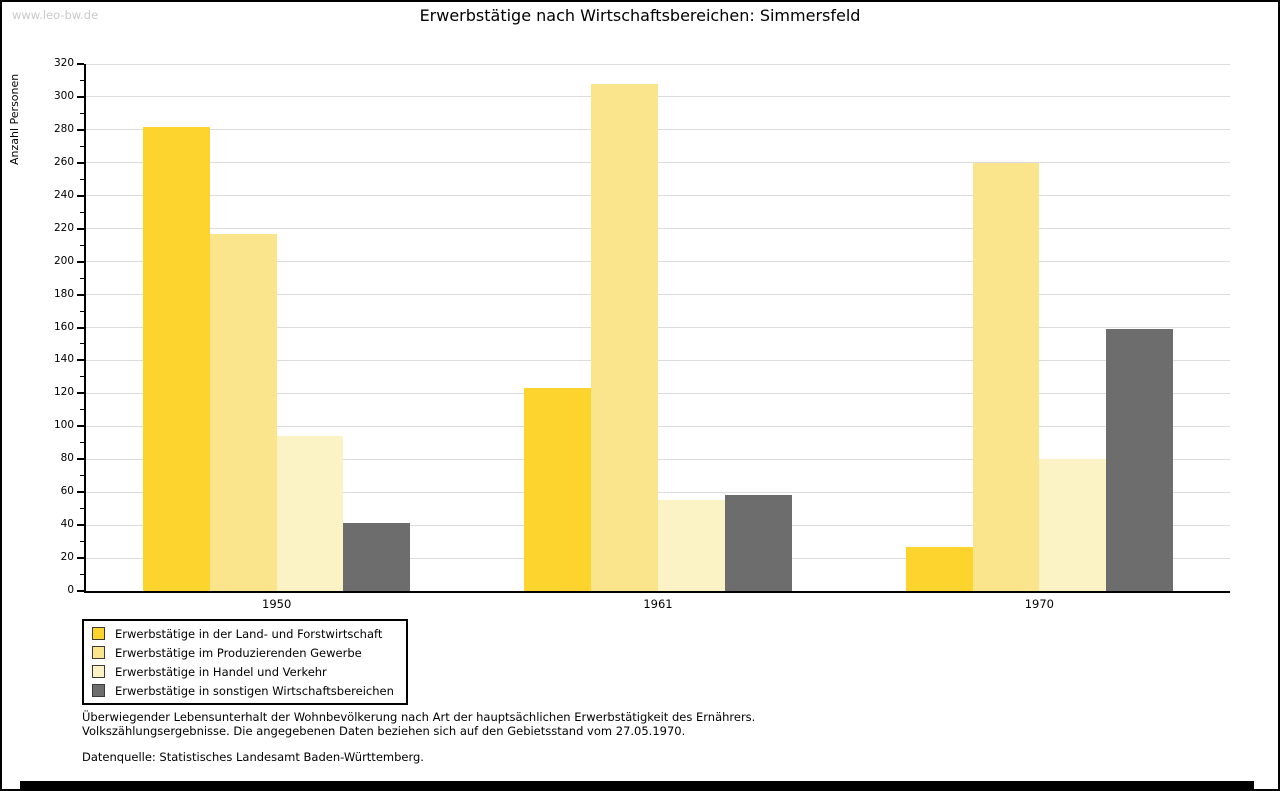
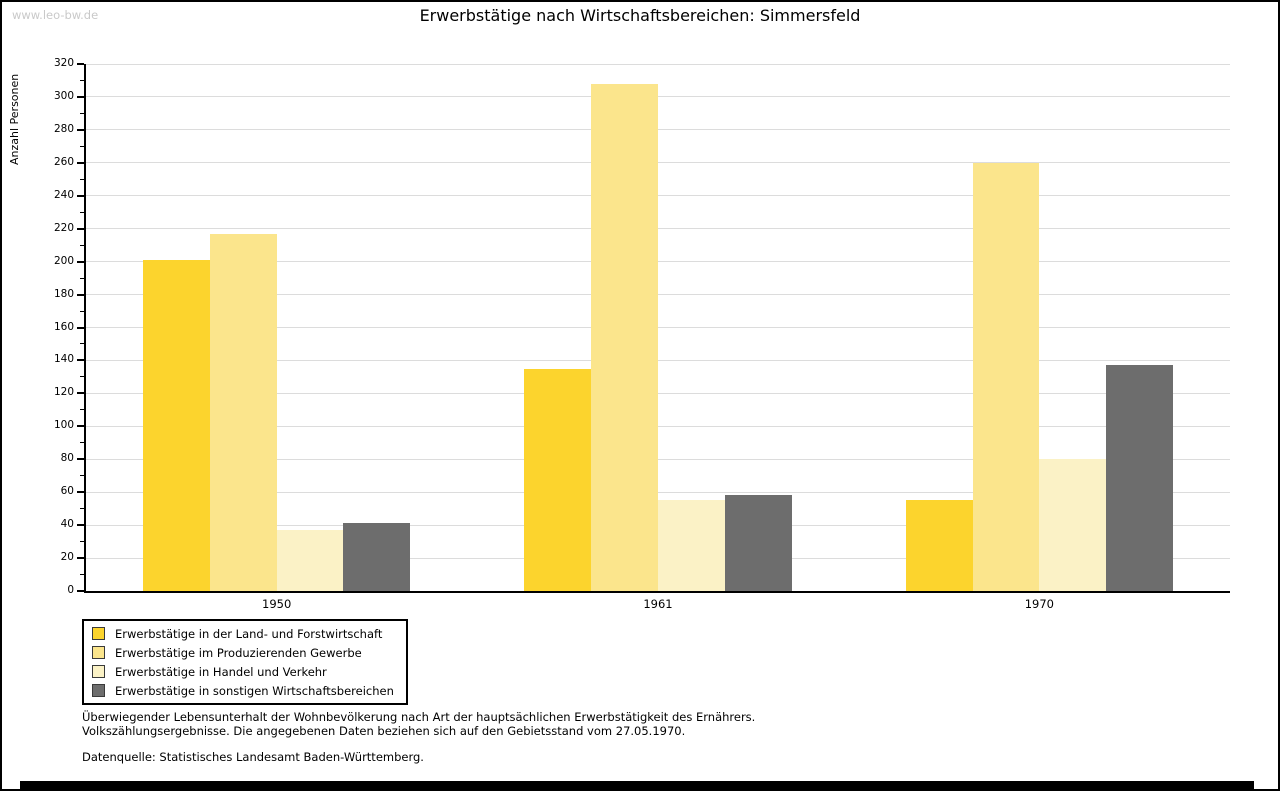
Erwerbstätige in der Land- und Forstwirtschaft/1950: 282 -> 201
Erwerbstätige in Handel und Verkehr/1950: 94 -> 37
Erwerbstätige in der Land- und Forstwirtschaft/1961: 123 -> 135
Erwerbstätige in der Land- und Forstwirtschaft/1970: 27 -> 55
Erwerbstätige in sonstigen Wirtschaftsbereichen/1970: 159 -> 137
